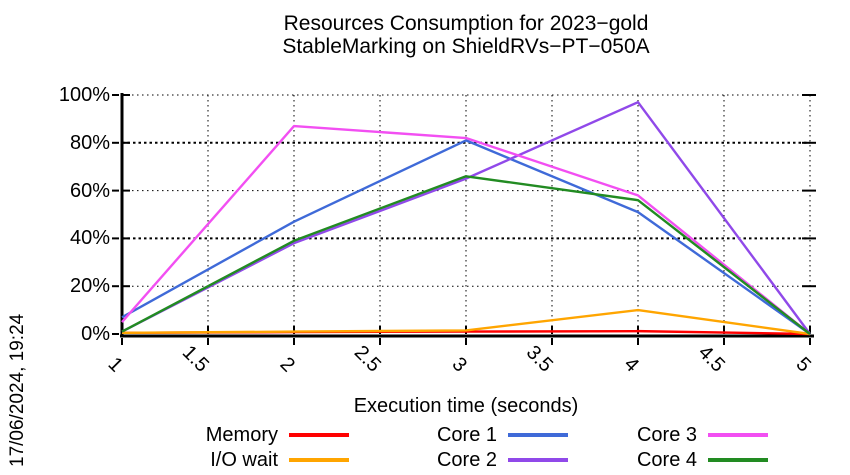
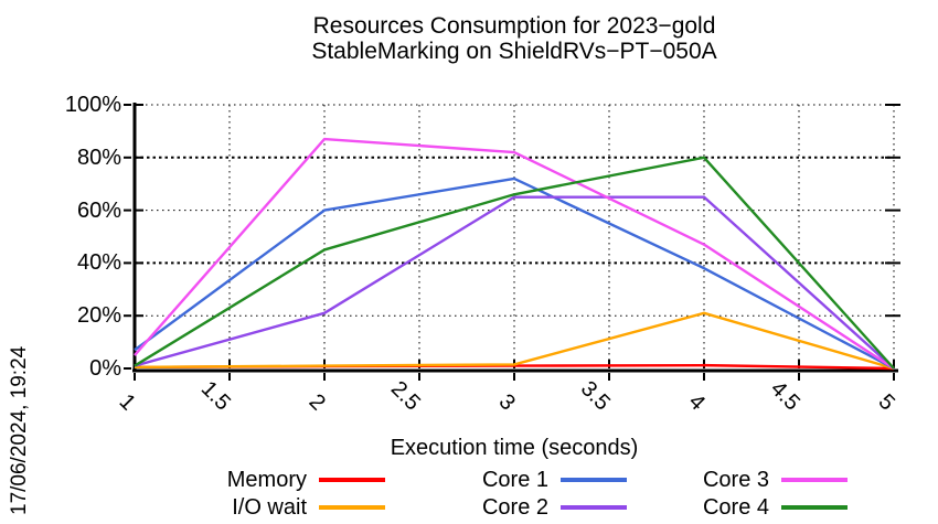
Core 1/2: 47% -> 60%
Core 2/2: 38% -> 21%
Core 4/2: 39% -> 45%
Core 1/3: 81% -> 72%
I/O wait/4: 10% -> 21%
Core 1/4: 51% -> 38%
Core 2/4: 97% -> 65%
Core 3/4: 58% -> 47%
Core 4/4: 56% -> 80%
